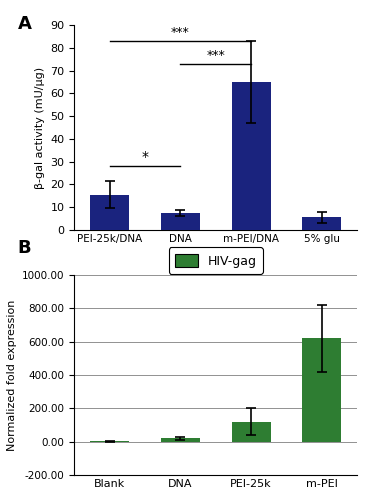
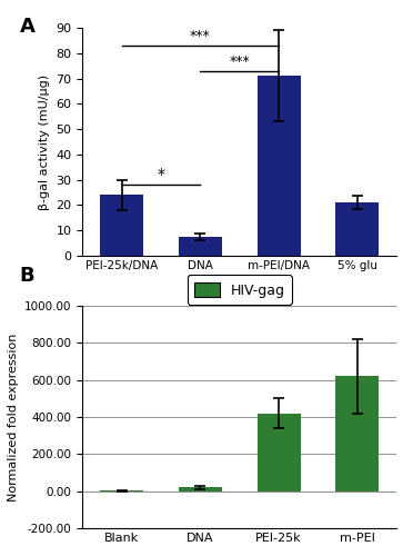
PEI-25k/DNA: 15.5 -> 24.0
m-PEI/DNA: 65.0 -> 71.0
5% glu: 5.5 -> 21.0
PEI-25k: 120 -> 420
